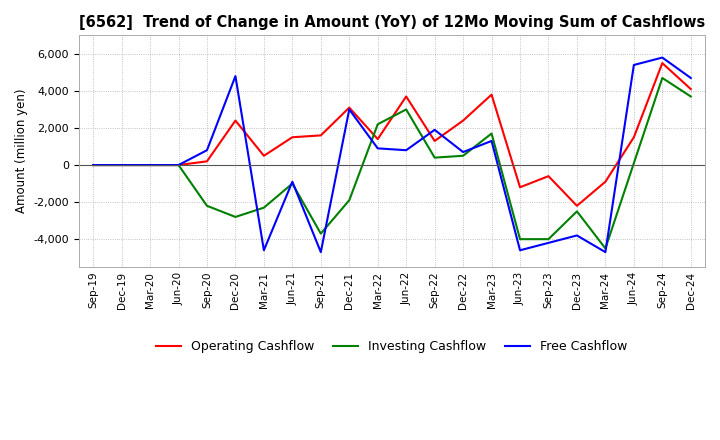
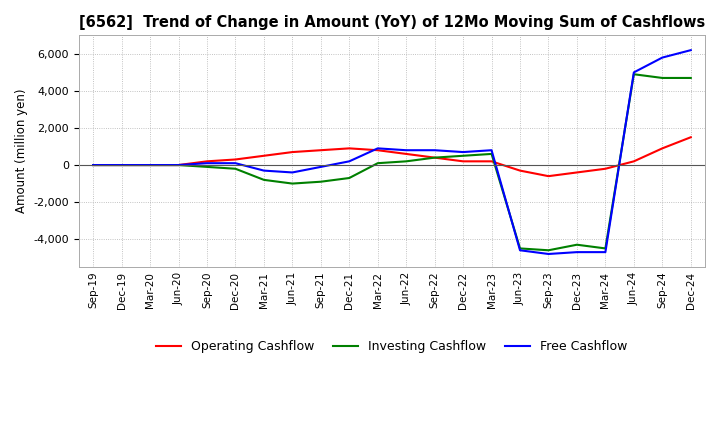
Investing Cashflow/Sep-20: -2,200 -> -100
Free Cashflow/Sep-20: 800 -> 100
Operating Cashflow/Dec-20: 2,400 -> 300
Investing Cashflow/Dec-20: -2,800 -> -200
Free Cashflow/Dec-20: 4,800 -> 100
Investing Cashflow/Mar-21: -2,300 -> -800
Free Cashflow/Mar-21: -4,600 -> -300
Operating Cashflow/Jun-21: 1,500 -> 700
Free Cashflow/Jun-21: -900 -> -400
Operating Cashflow/Sep-21: 1,600 -> 800
Investing Cashflow/Sep-21: -3,700 -> -900
Free Cashflow/Sep-21: -4,700 -> -100
Operating Cashflow/Dec-21: 3,100 -> 900
Investing Cashflow/Dec-21: -1,900 -> -700
Free Cashflow/Dec-21: 3,000 -> 200
Operating Cashflow/Mar-22: 1,400 -> 800
Investing Cashflow/Mar-22: 2,200 -> 100
Operating Cashflow/Jun-22: 3,700 -> 600
Investing Cashflow/Jun-22: 3,000 -> 200
Operating Cashflow/Sep-22: 1,300 -> 400
Free Cashflow/Sep-22: 1,900 -> 800
Operating Cashflow/Dec-22: 2,400 -> 200
Operating Cashflow/Mar-23: 3,800 -> 200
Investing Cashflow/Mar-23: 1,700 -> 600
Free Cashflow/Mar-23: 1,300 -> 800
Operating Cashflow/Jun-23: -1,200 -> -300
Investing Cashflow/Jun-23: -4,000 -> -4,500
Investing Cashflow/Sep-23: -4,000 -> -4,600
Free Cashflow/Sep-23: -4,200 -> -4,800
Operating Cashflow/Dec-23: -2,200 -> -400
Investing Cashflow/Dec-23: -2,500 -> -4,300
Free Cashflow/Dec-23: -3,800 -> -4,700
Operating Cashflow/Mar-24: -900 -> -200
Operating Cashflow/Jun-24: 1,500 -> 200
Investing Cashflow/Jun-24: 100 -> 4,900
Free Cashflow/Jun-24: 5,400 -> 5,000
Operating Cashflow/Sep-24: 5,500 -> 900
Operating Cashflow/Dec-24: 4,100 -> 1,500
Investing Cashflow/Dec-24: 3,700 -> 4,700
Free Cashflow/Dec-24: 4,700 -> 6,200
